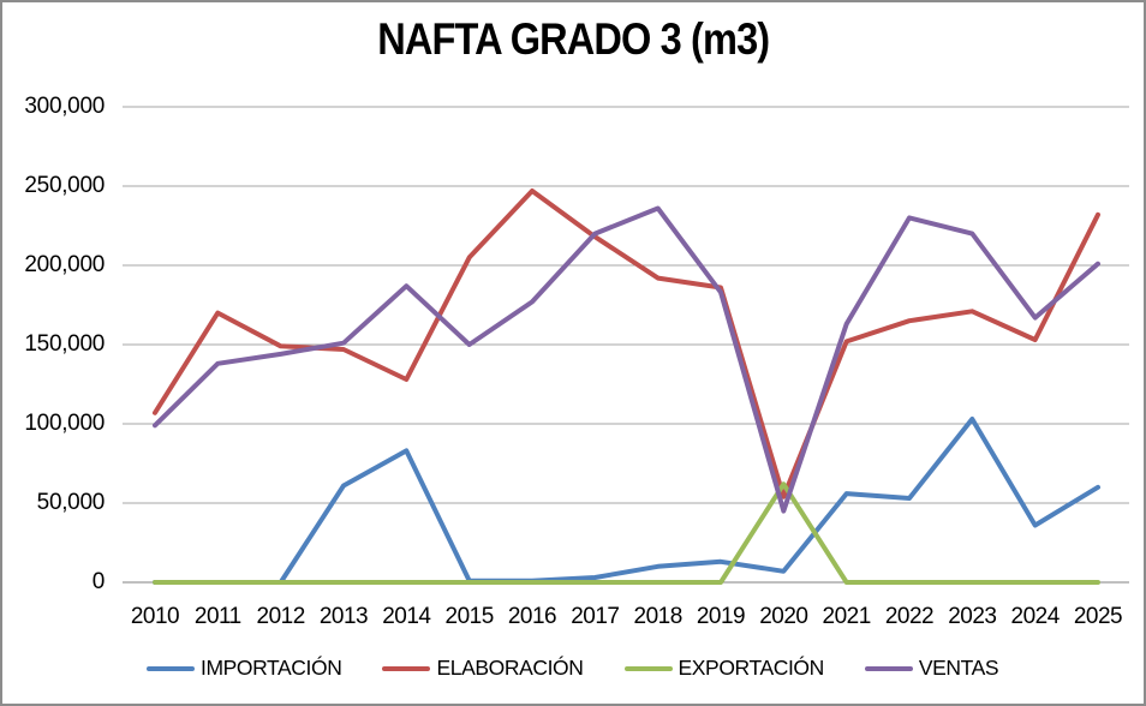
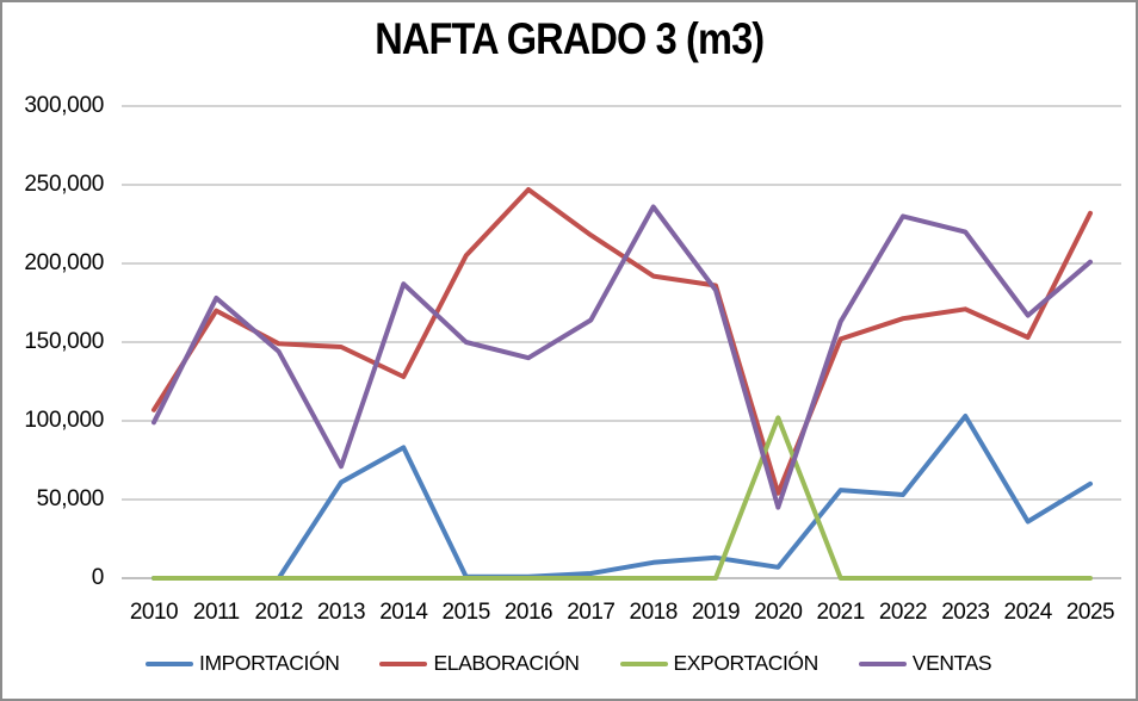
VENTAS/2011: 138000 -> 178000
VENTAS/2013: 151000 -> 71000
VENTAS/2016: 177000 -> 140000
VENTAS/2017: 220000 -> 164000
EXPORTACIÓN/2020: 62000 -> 102000
